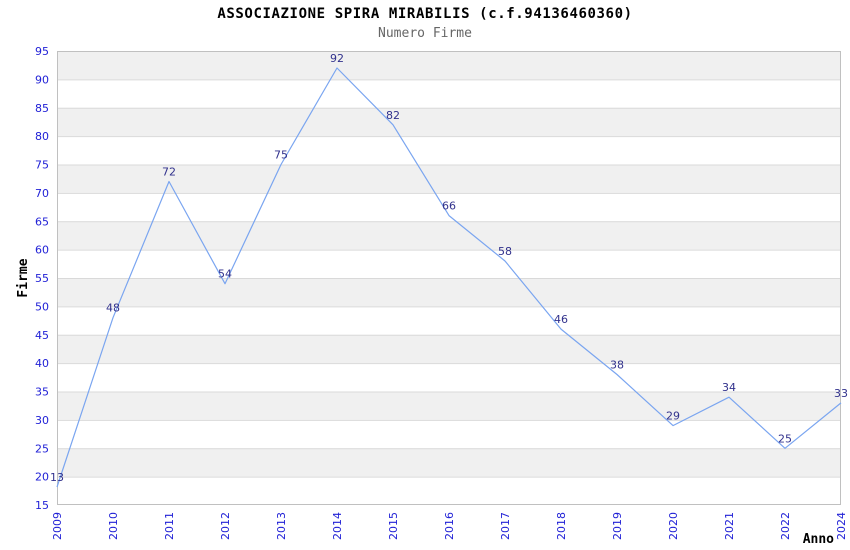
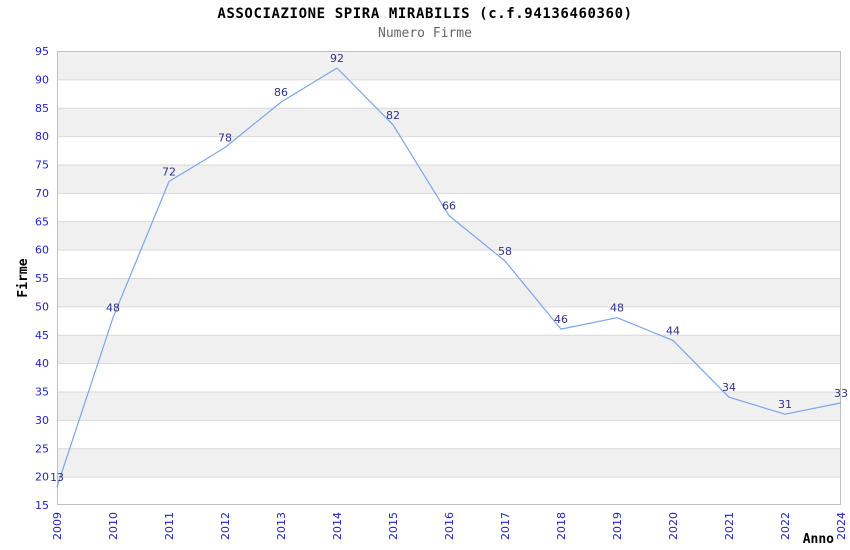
2012: 54 -> 78
2013: 75 -> 86
2019: 38 -> 48
2020: 29 -> 44
2022: 25 -> 31
